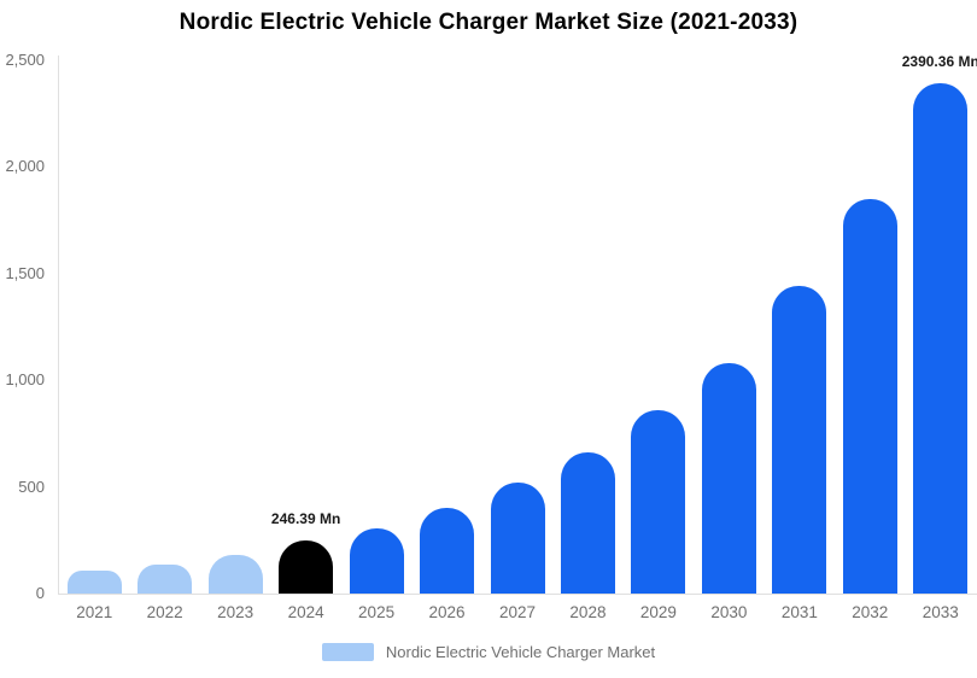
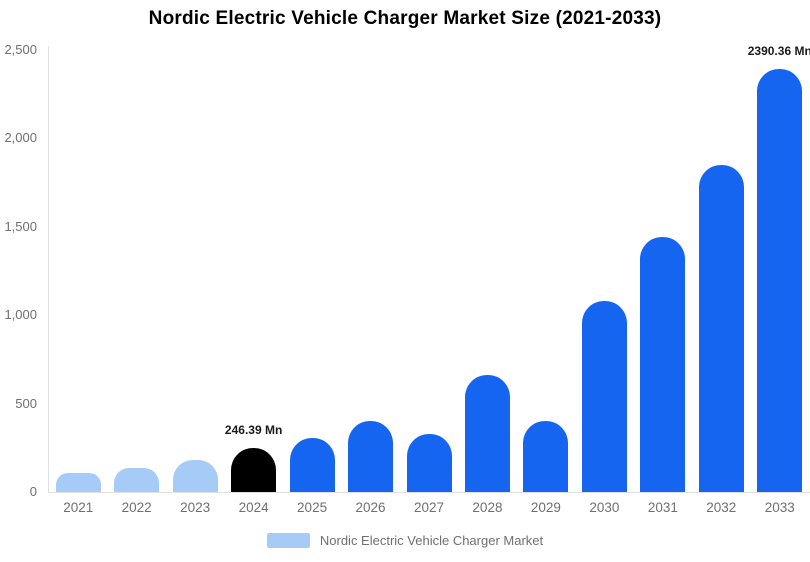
2027: 520 -> 330
2029: 860 -> 400
